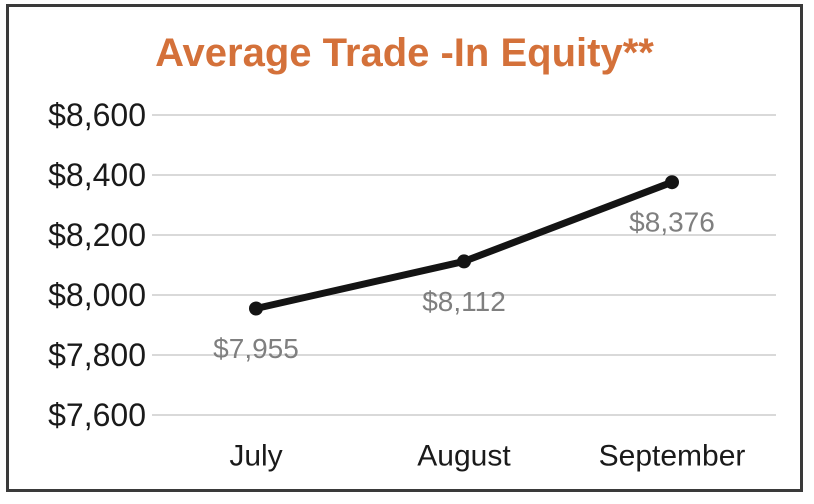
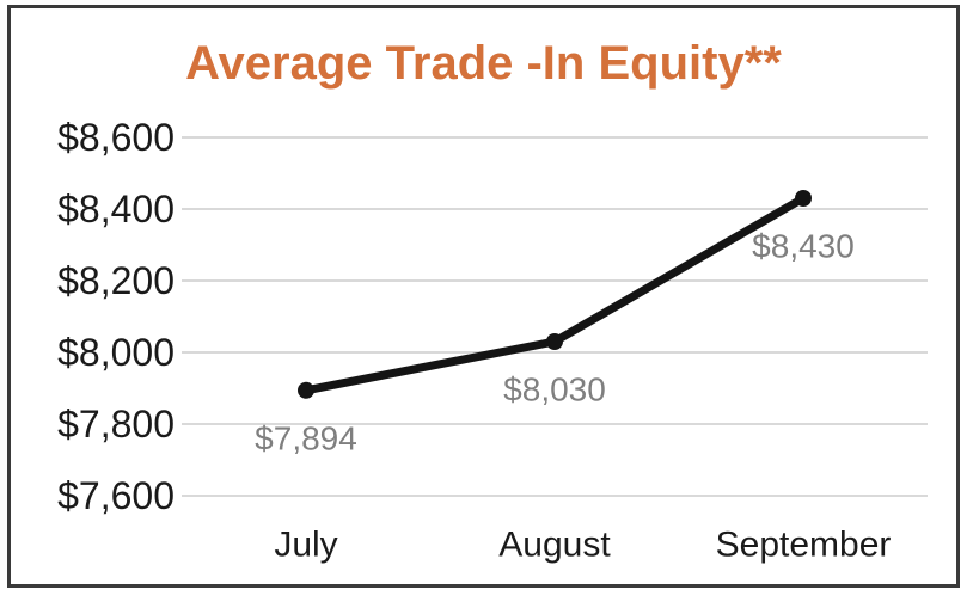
July: $7,955 -> $7,894
August: $8,112 -> $8,030
September: $8,376 -> $8,430
